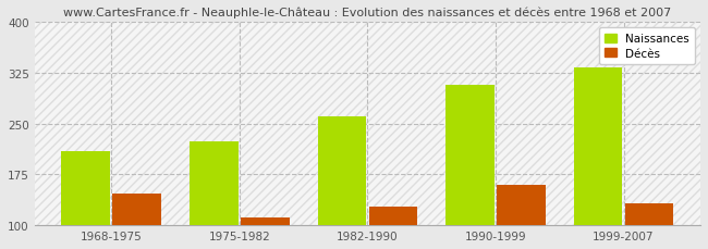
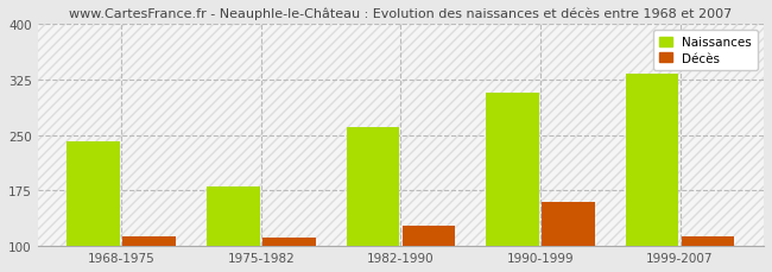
Naissances/1968-1975: 210 -> 242
Décès/1968-1975: 146 -> 113
Naissances/1975-1982: 224 -> 181
Décès/1999-2007: 132 -> 113
